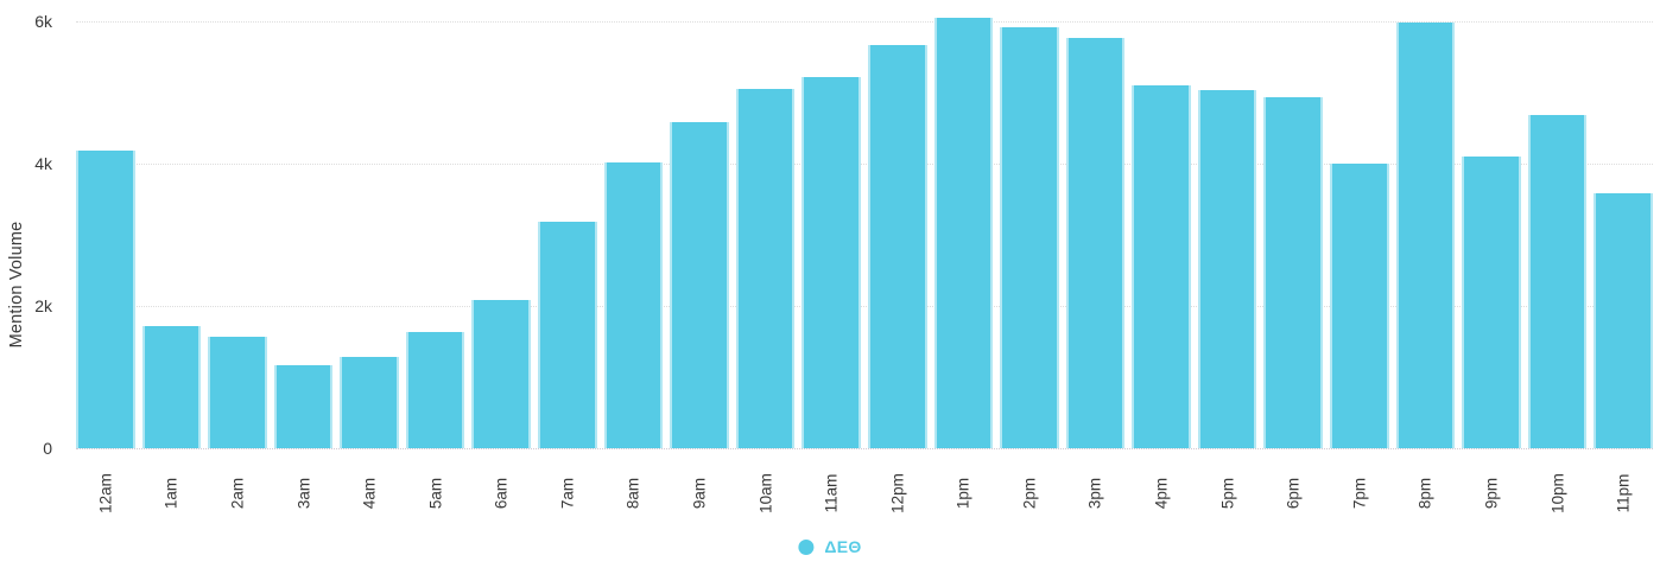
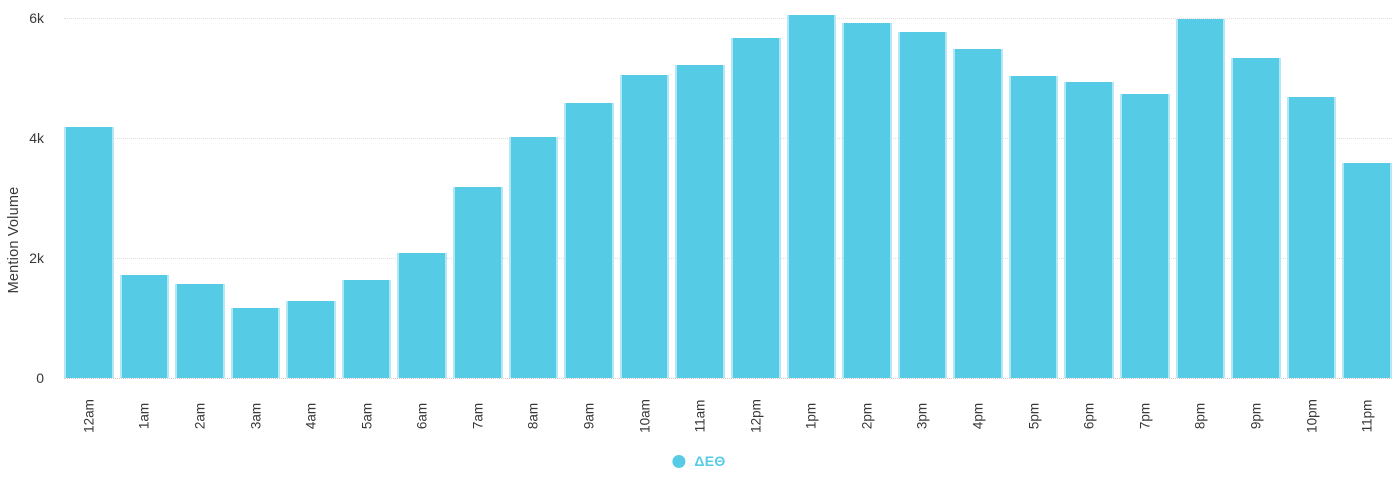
4pm: 5.1k -> 5.5k
7pm: 4.0k -> 4.7k
9pm: 4.1k -> 5.3k
